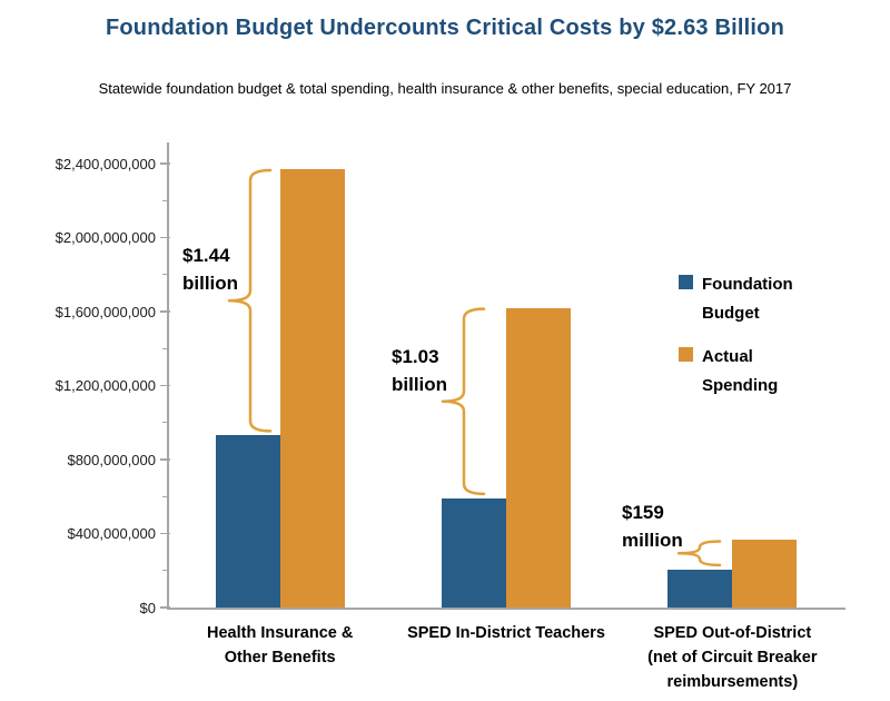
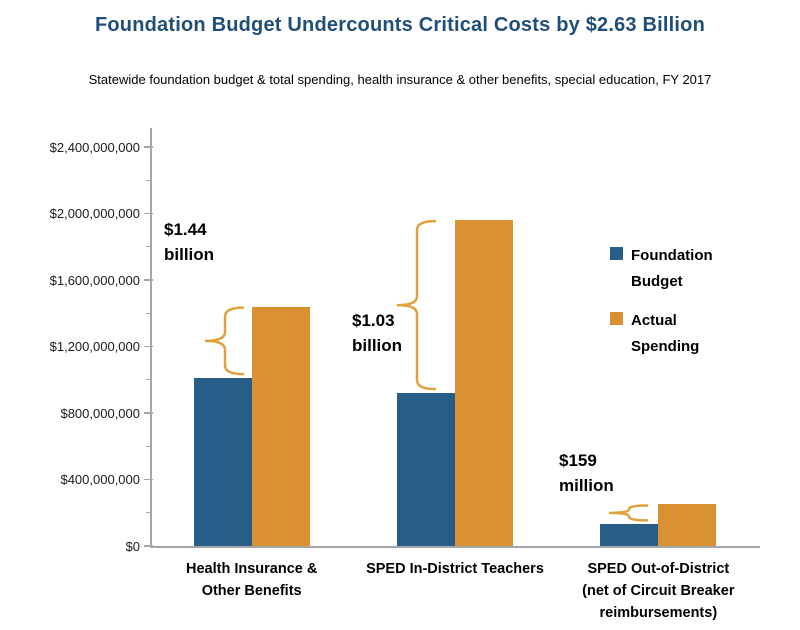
Foundation Budget/Health Insurance & Other Benefits: $930000000 -> $1010000000
Actual Spending/Health Insurance & Other Benefits: $2370000000 -> $1440000000
Foundation Budget/SPED In-District Teachers: $590000000 -> $920000000
Actual Spending/SPED In-District Teachers: $1620000000 -> $1960000000
Foundation Budget/SPED Out-of-District (net of Circuit Breaker reimbursements): $200000000 -> $130000000
Actual Spending/SPED Out-of-District (net of Circuit Breaker reimbursements): $360000000 -> $250000000
